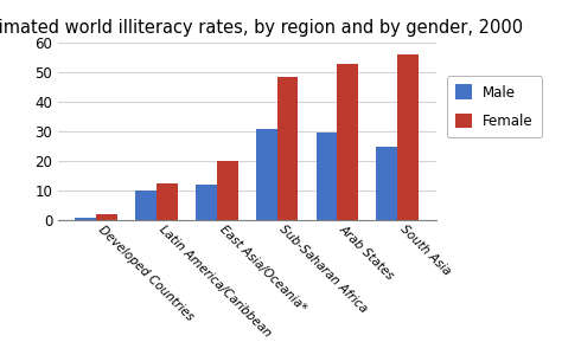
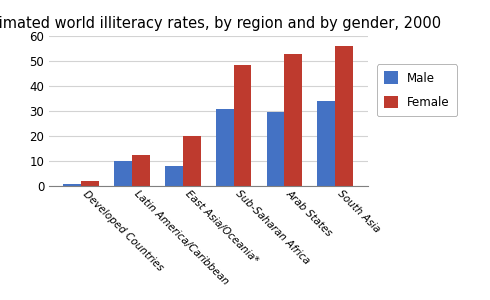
Male/East Asia/Oceania*: 12.0 -> 8.0
Male/South Asia: 25.0 -> 34.0
